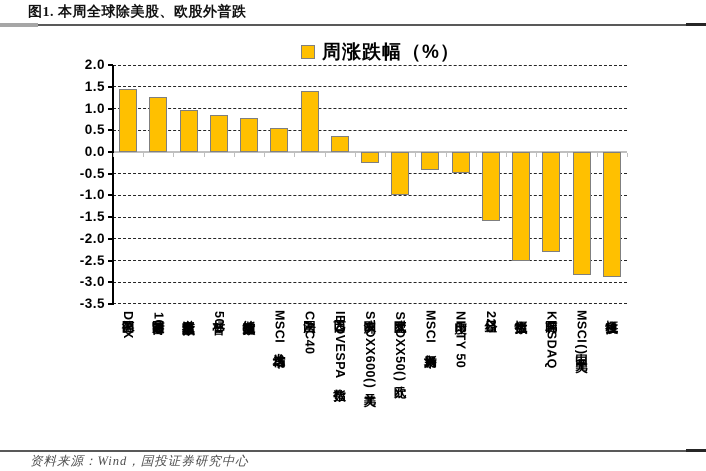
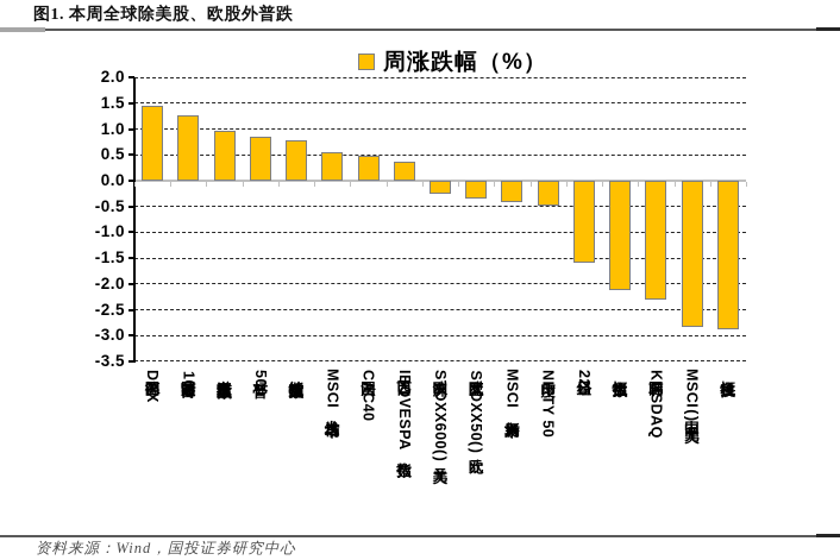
法国CAC40: 1.4 -> 0.5
欧元区STOXX50(欧元): -1.0 -> -0.3
恒生指数: -2.5 -> -2.1
